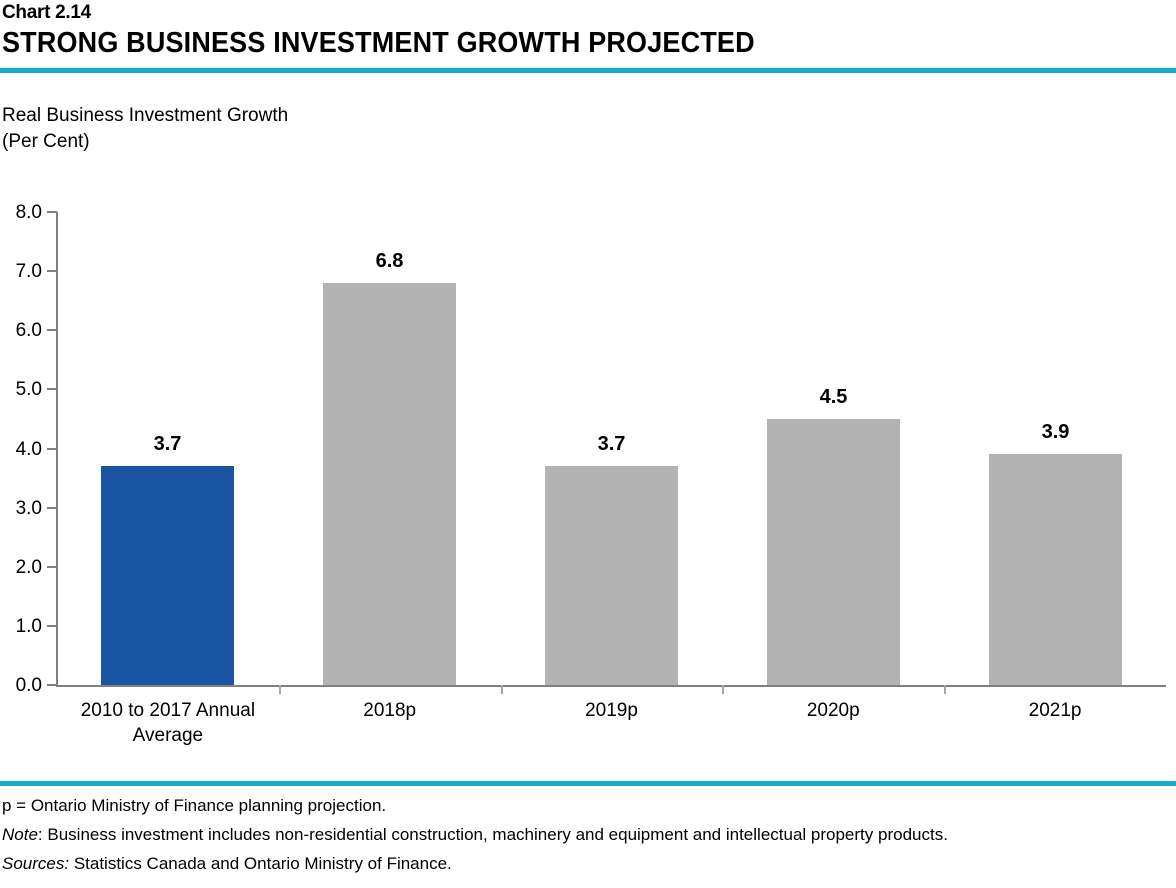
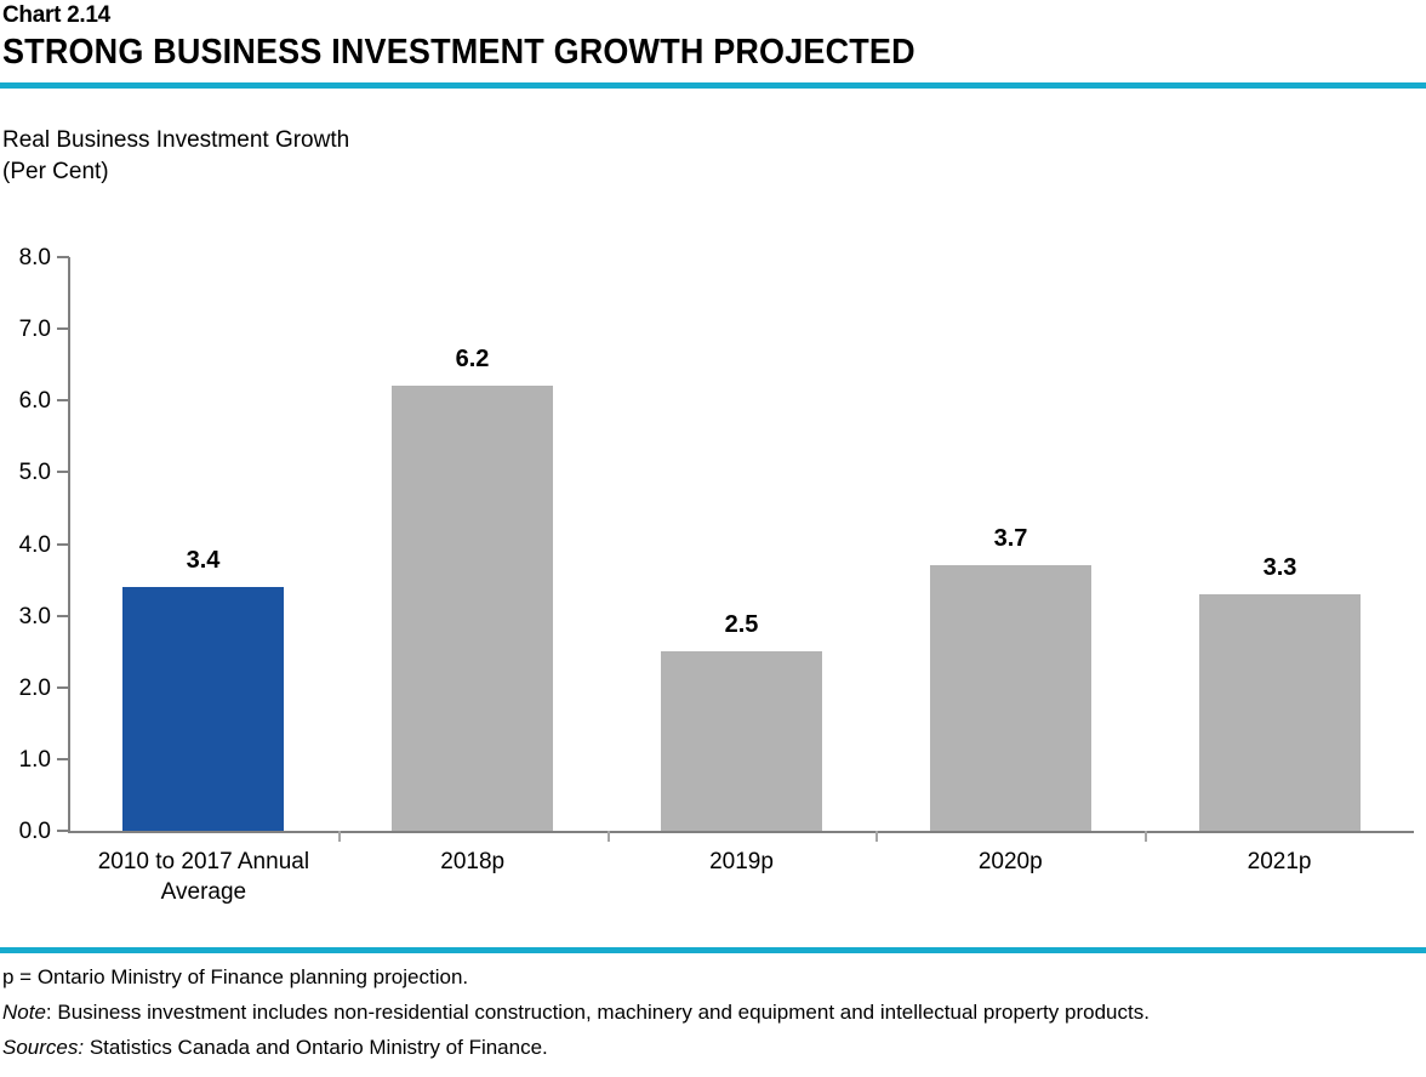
2010 to 2017 Annual Average: 3.7 -> 3.4
2018p: 6.8 -> 6.2
2019p: 3.7 -> 2.5
2020p: 4.5 -> 3.7
2021p: 3.9 -> 3.3
